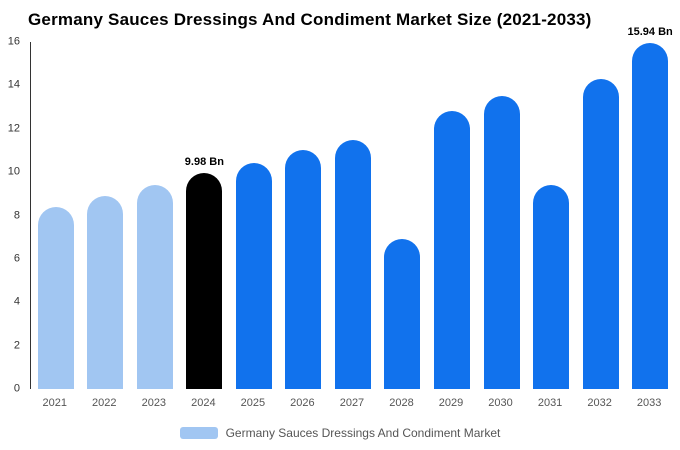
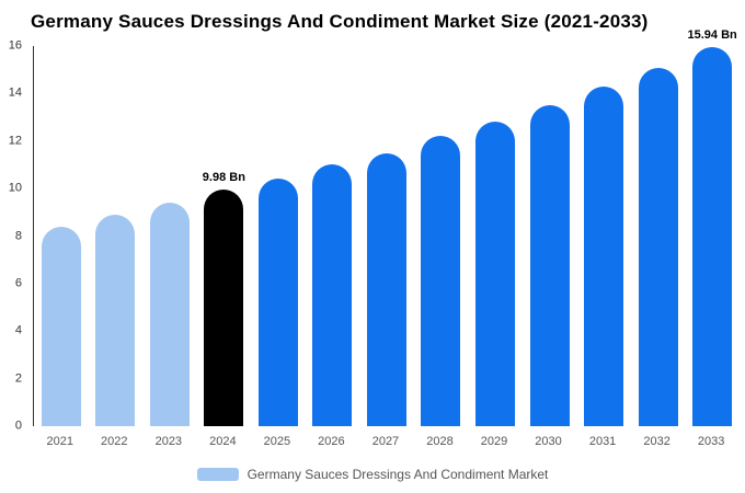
2028: 6.9 -> 12.2
2031: 9.4 -> 14.3
2032: 14.3 -> 15.1
